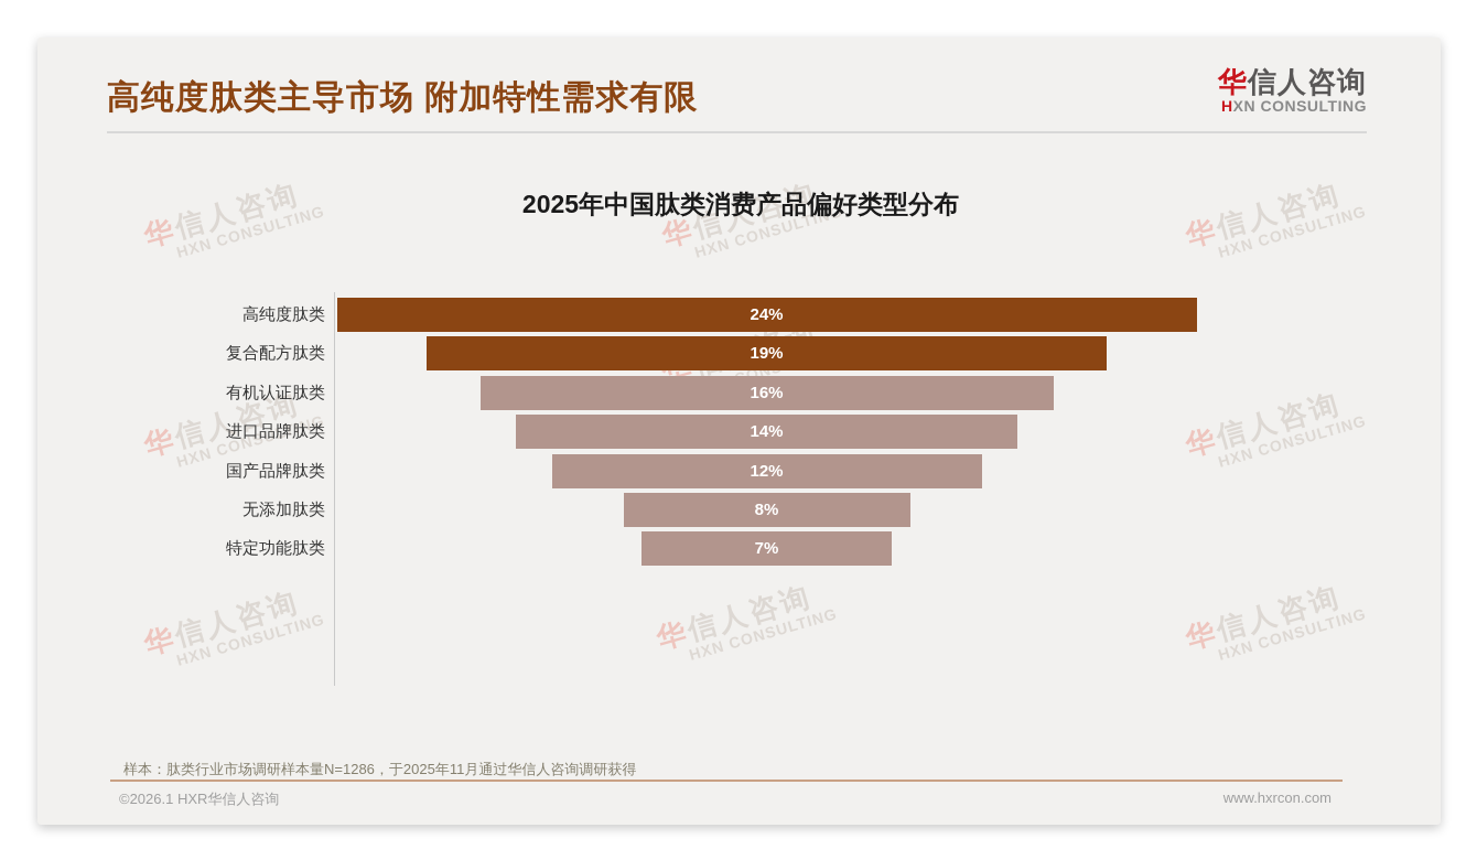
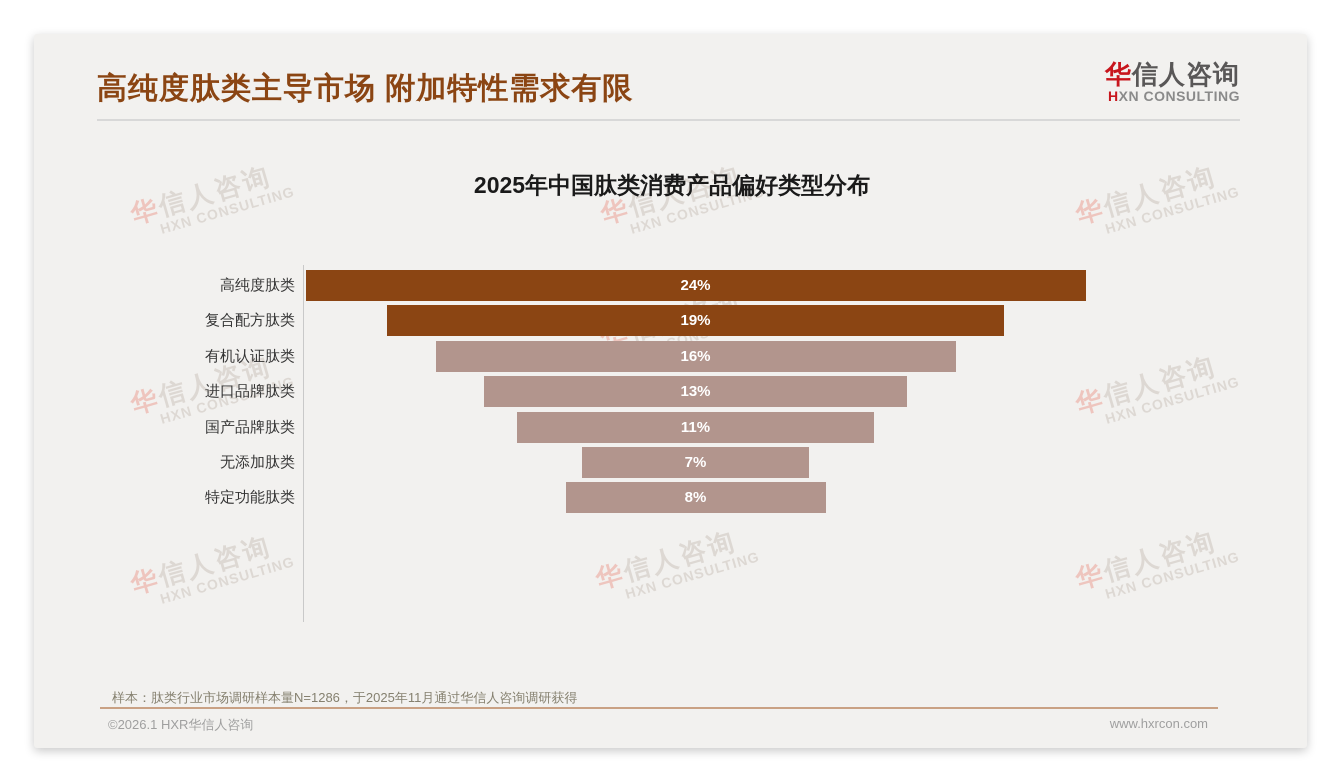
进口品牌肽类: 14% -> 13%
国产品牌肽类: 12% -> 11%
无添加肽类: 8% -> 7%
特定功能肽类: 7% -> 8%
